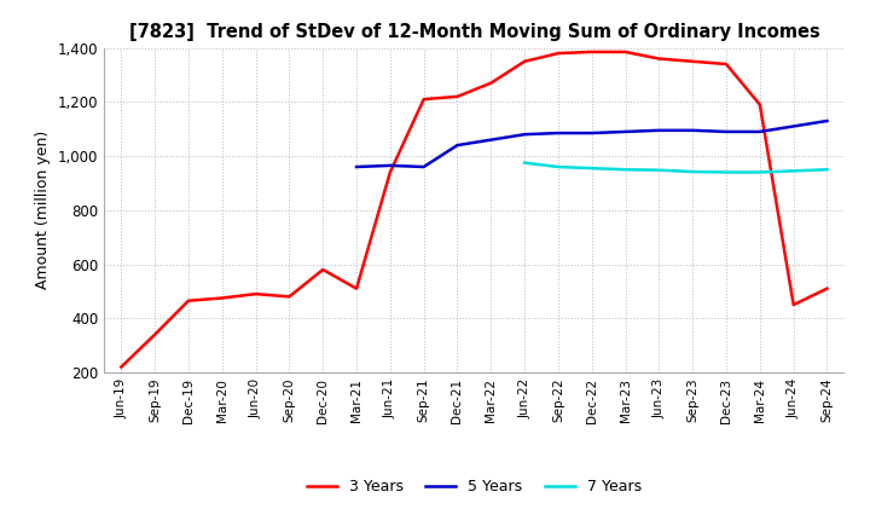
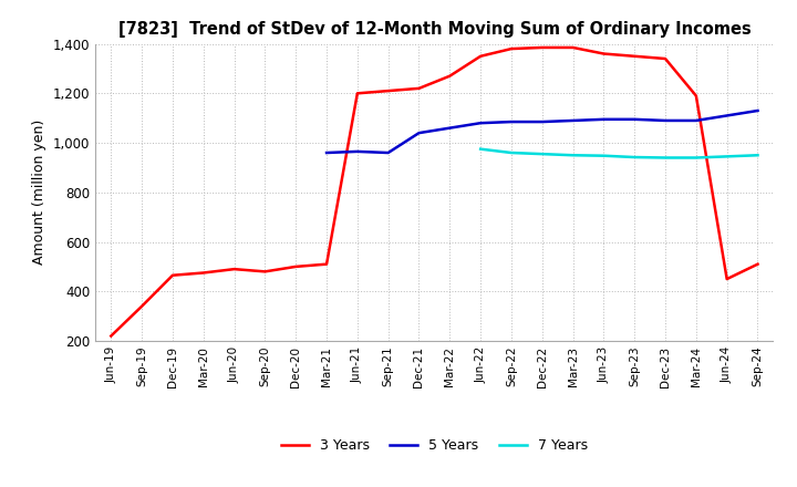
3 Years/Dec-20: 580 -> 500
3 Years/Jun-21: 940 -> 1,200
